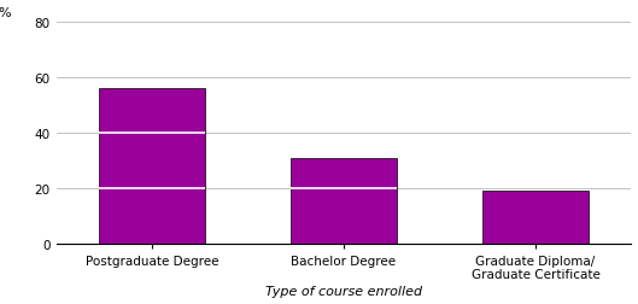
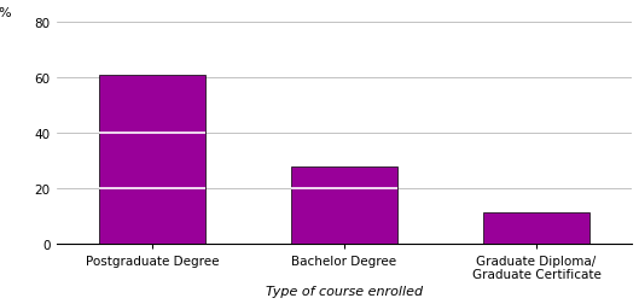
Postgraduate Degree: 56 -> 61
Bachelor Degree: 31 -> 28
Graduate Diploma/ Graduate Certificate: 19 -> 11
